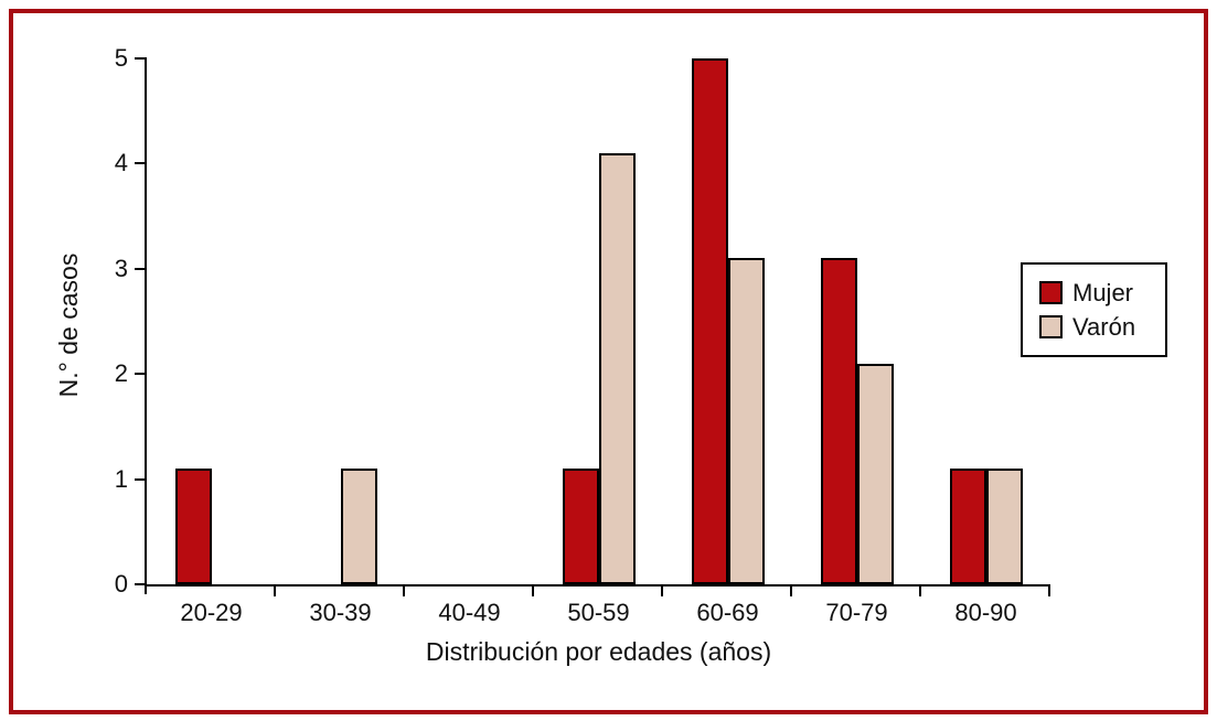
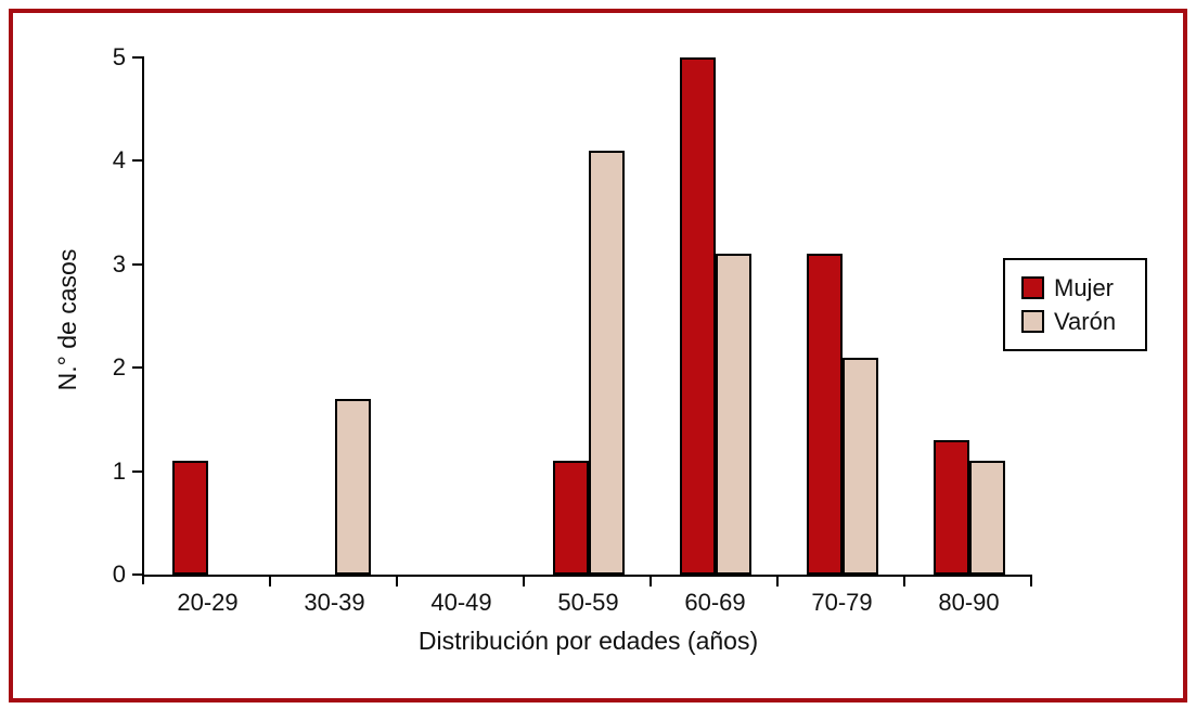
Varón/30-39: 1.1 -> 1.7
Mujer/80-90: 1.1 -> 1.3
